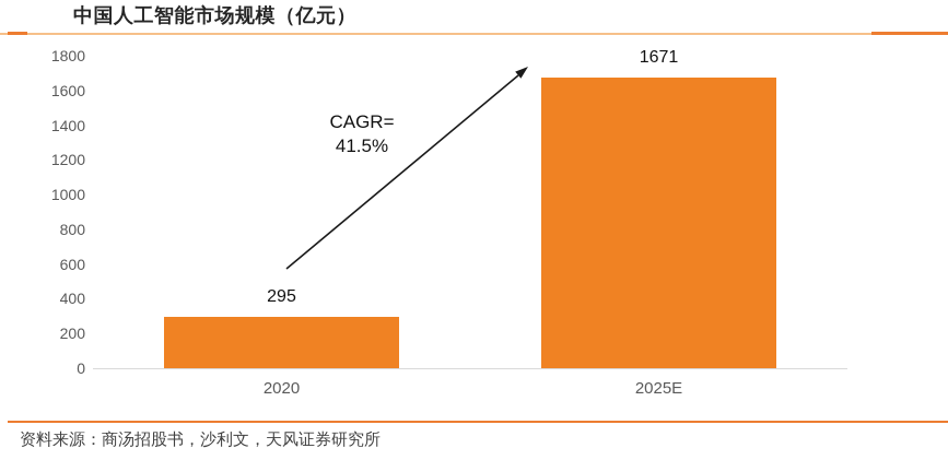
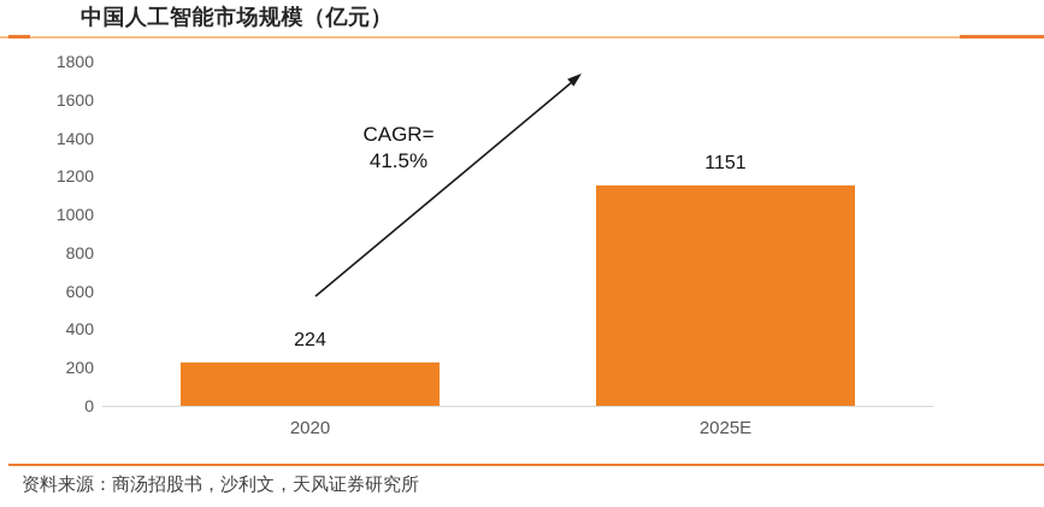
2020: 295 -> 224
2025E: 1671 -> 1151
